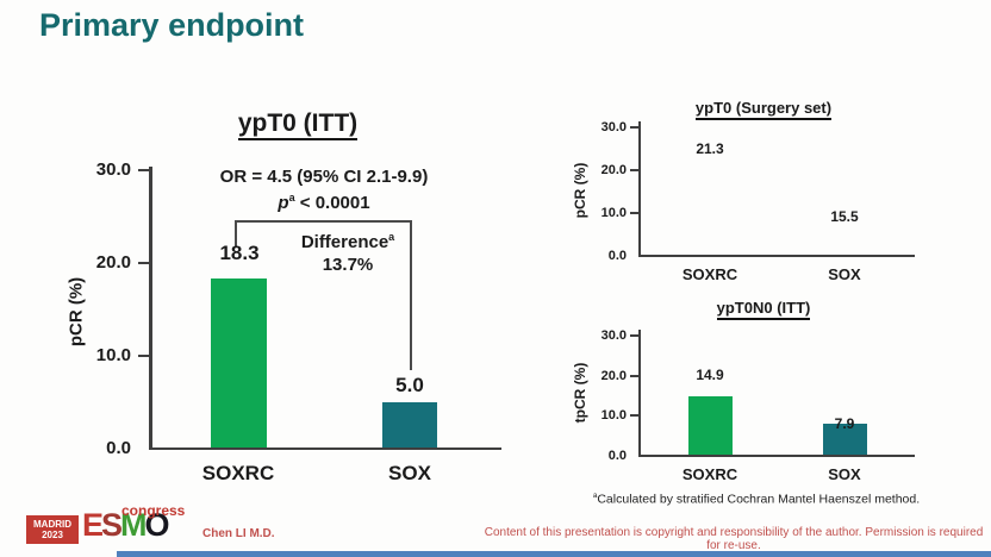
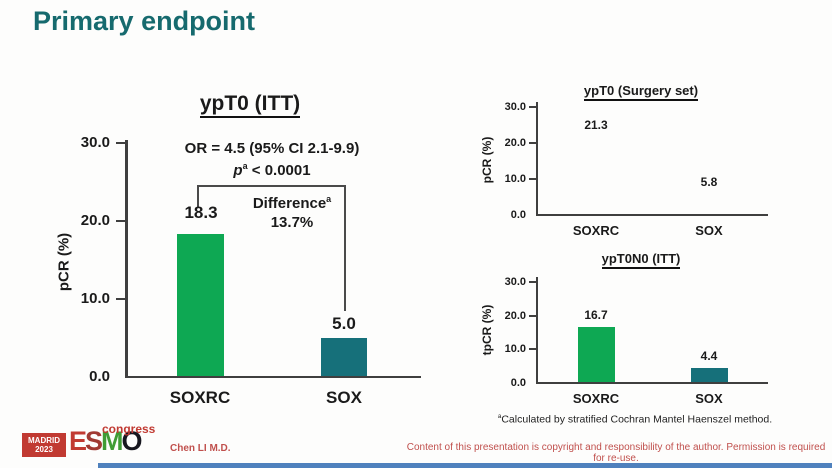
ypT0 (Surgery set)/SOX: 15.5 -> 5.8
ypT0N0 (ITT)/SOXRC: 14.9 -> 16.7
ypT0N0 (ITT)/SOX: 7.9 -> 4.4
